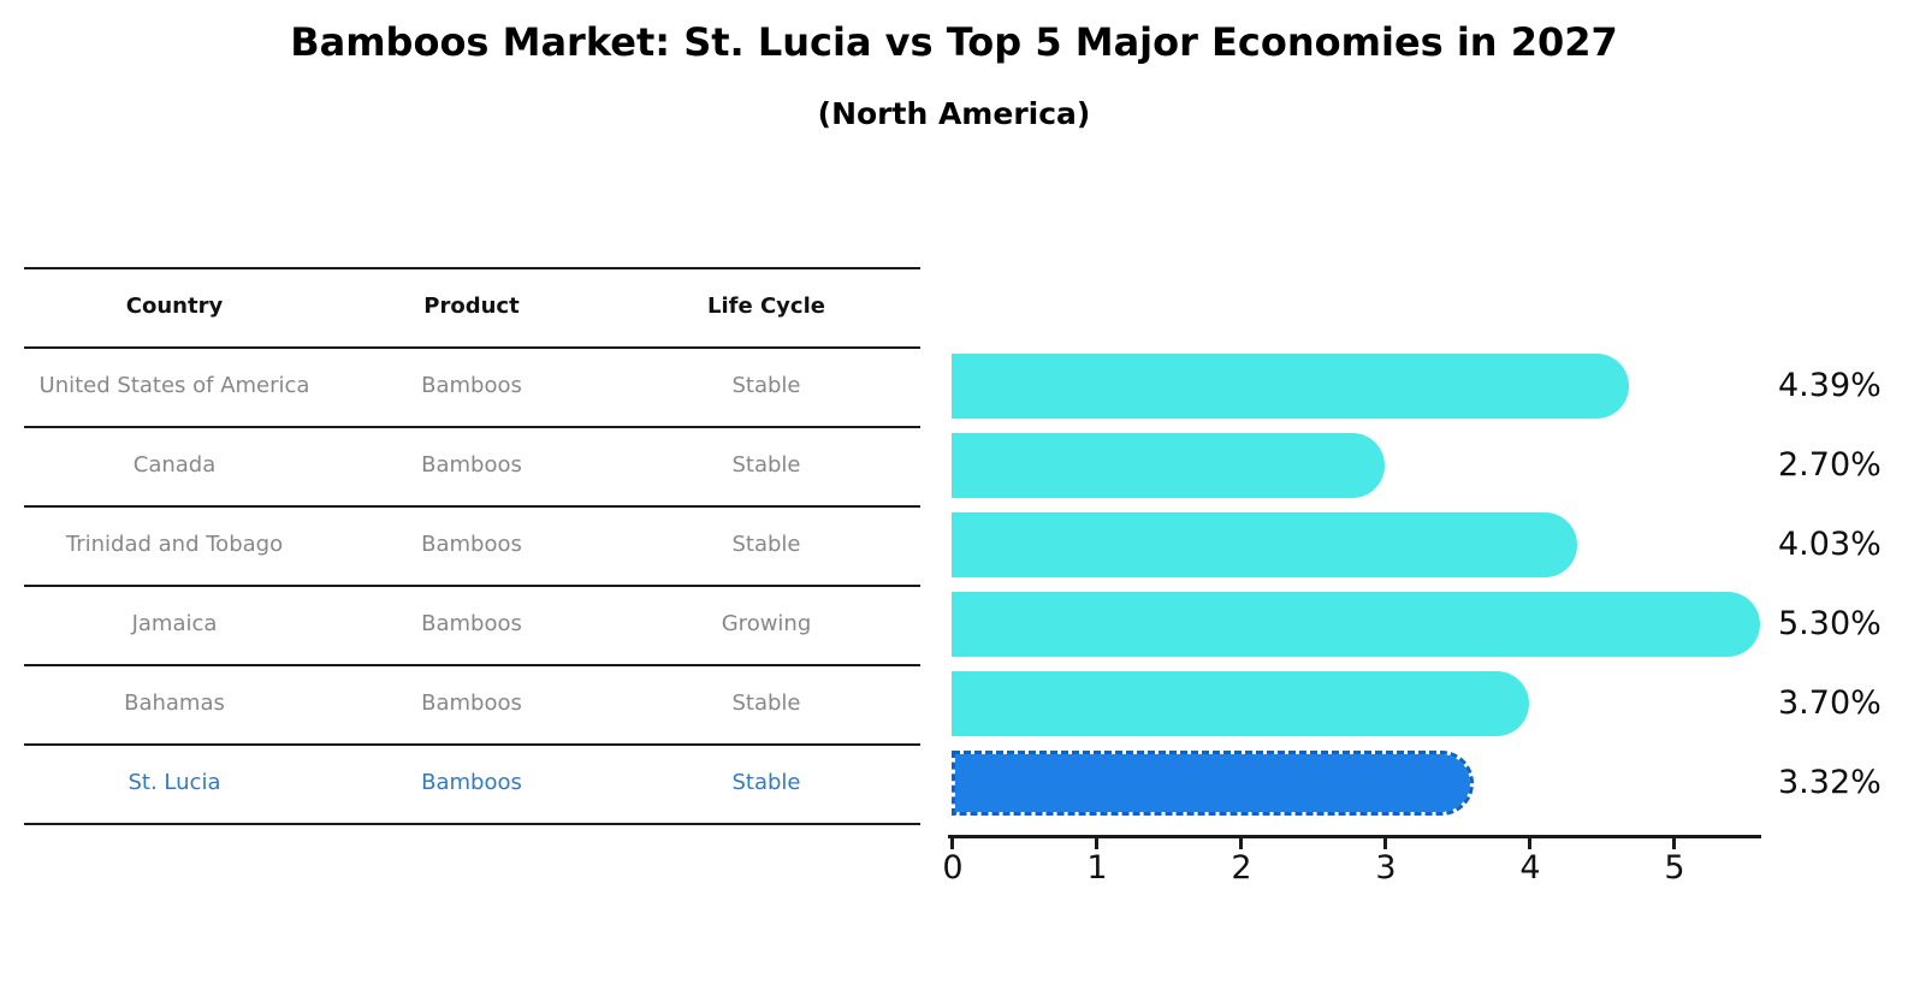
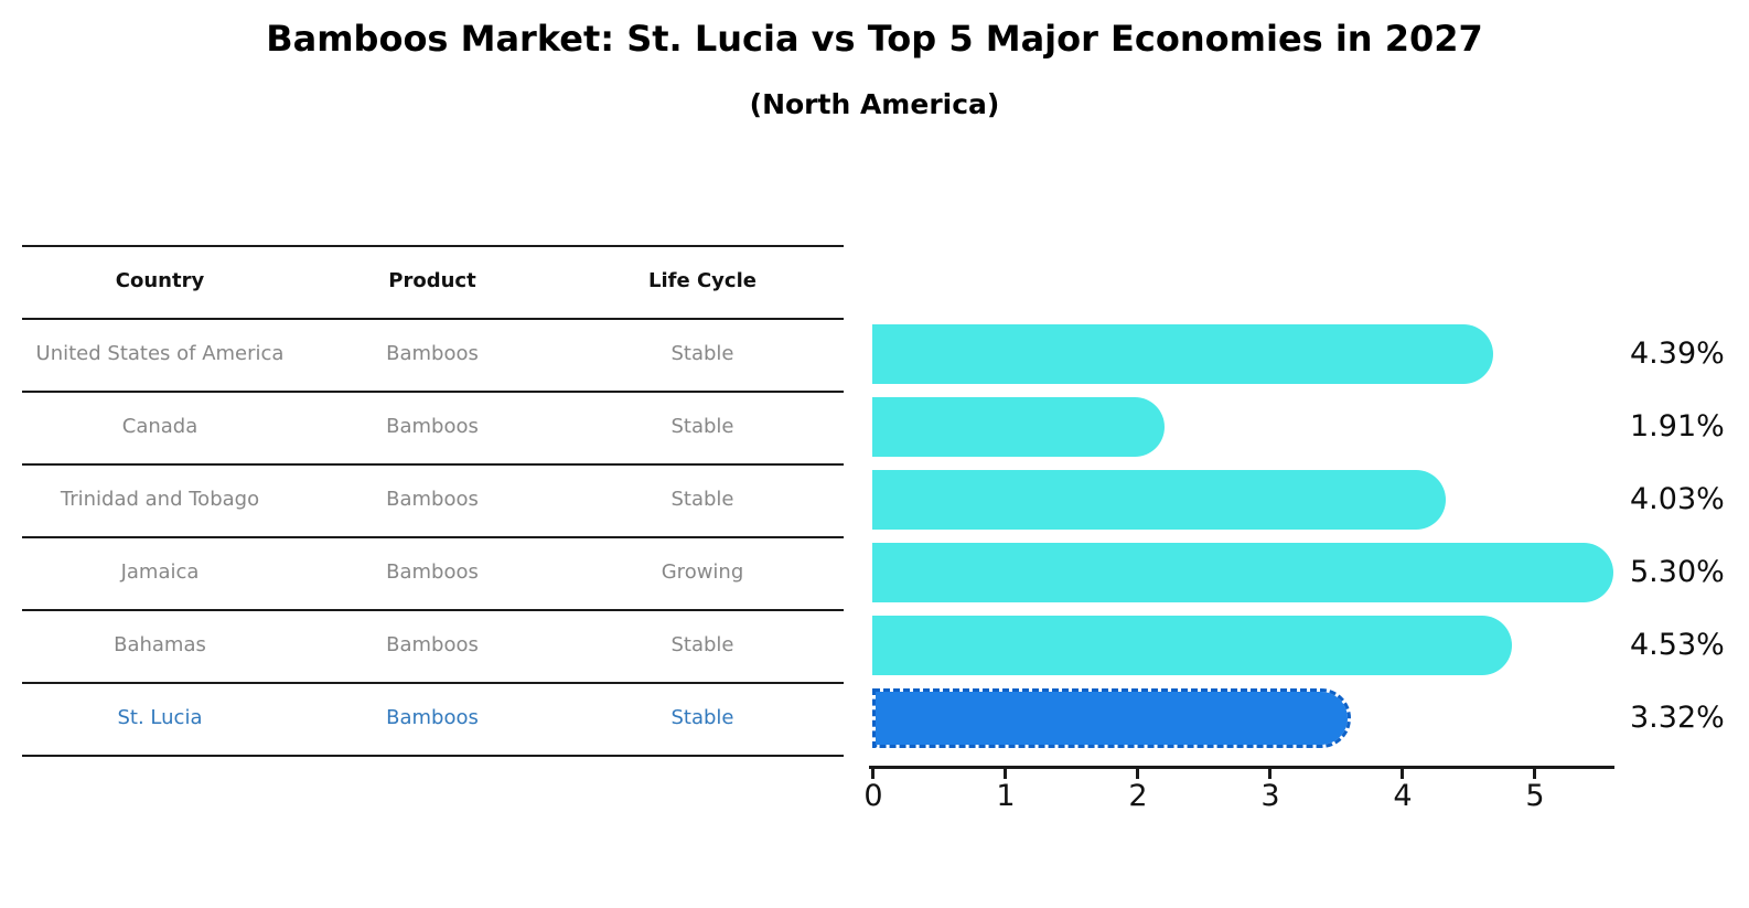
Canada: 2.70% -> 1.91%
Bahamas: 3.70% -> 4.53%
